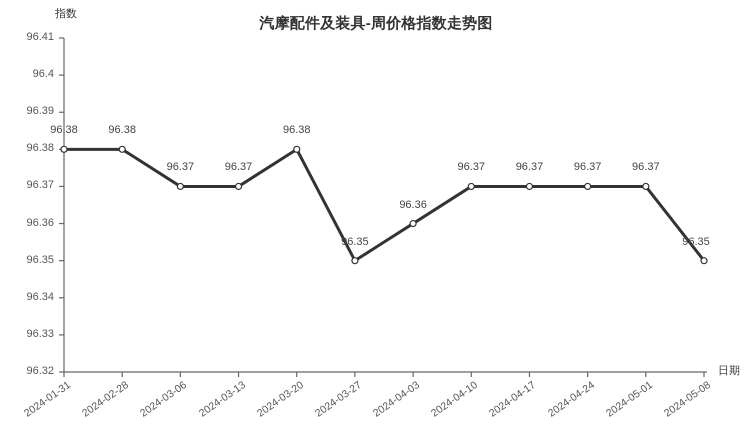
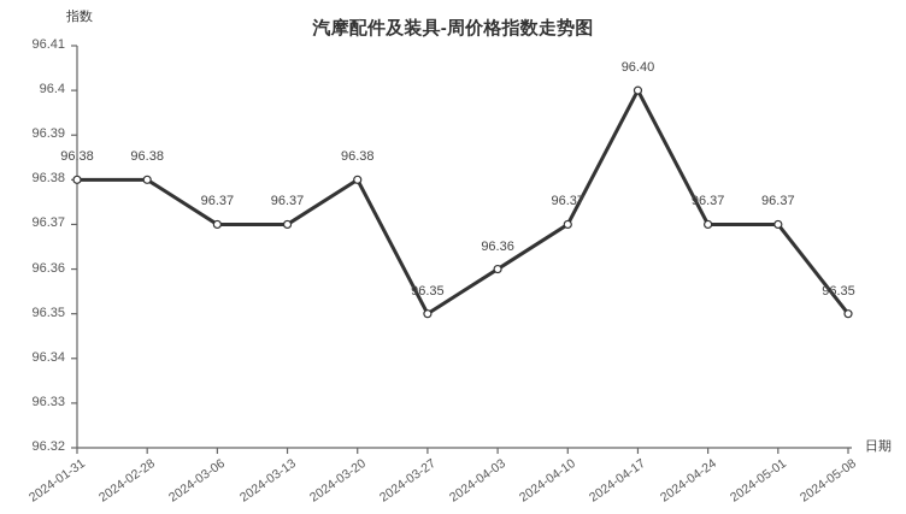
2024-04-17: 96.37 -> 96.40
